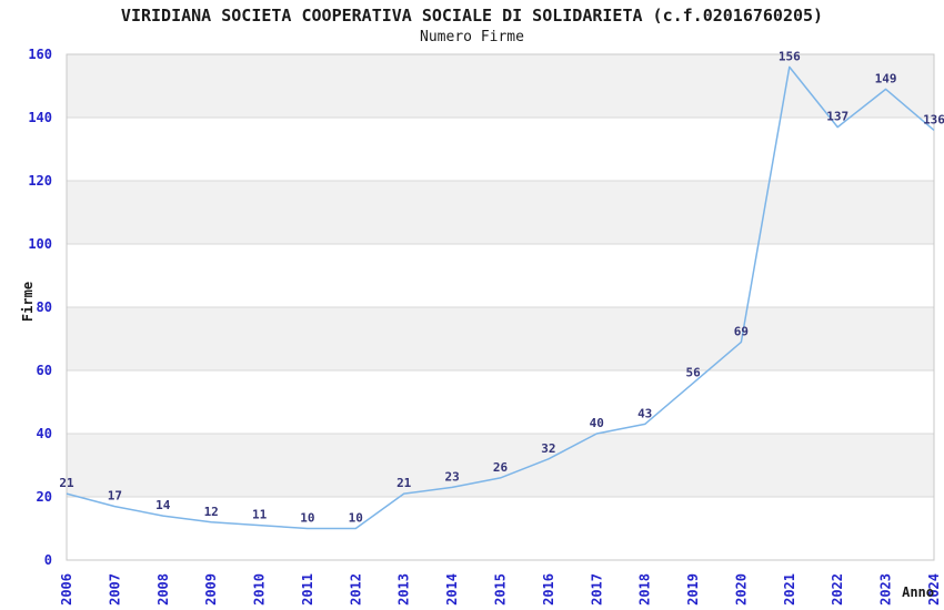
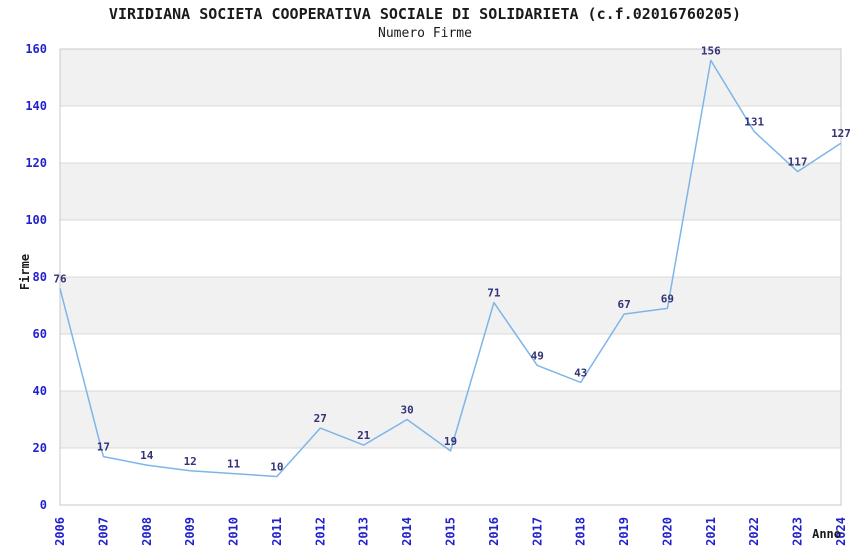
2006: 21 -> 76
2012: 10 -> 27
2014: 23 -> 30
2015: 26 -> 19
2016: 32 -> 71
2017: 40 -> 49
2019: 56 -> 67
2022: 137 -> 131
2023: 149 -> 117
2024: 136 -> 127
